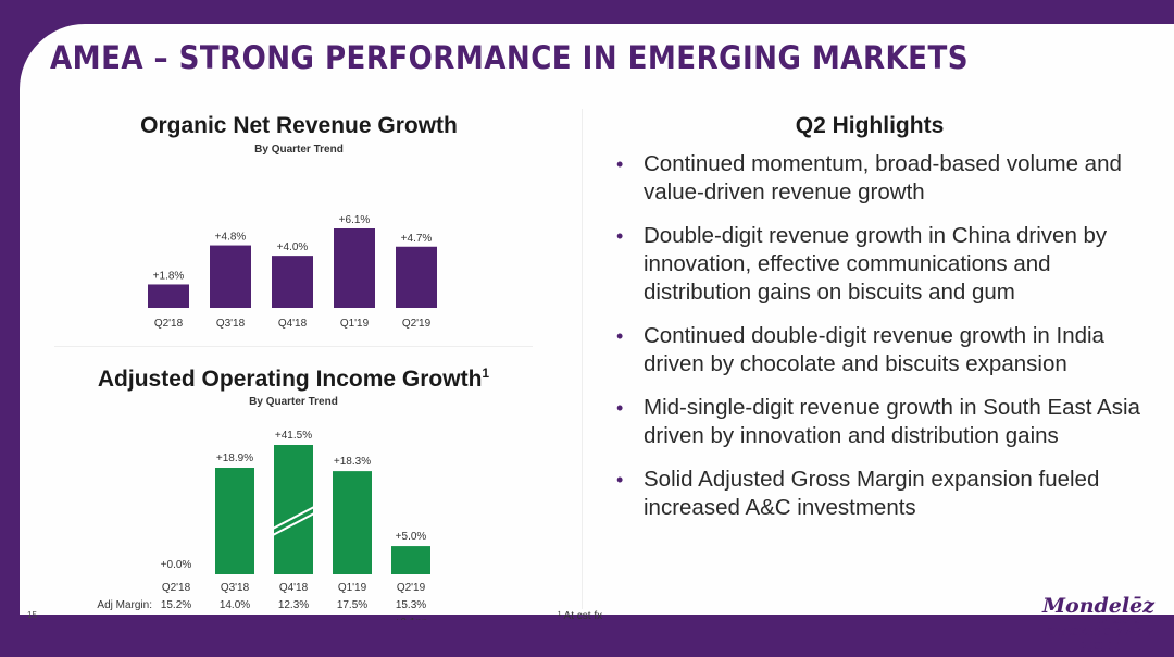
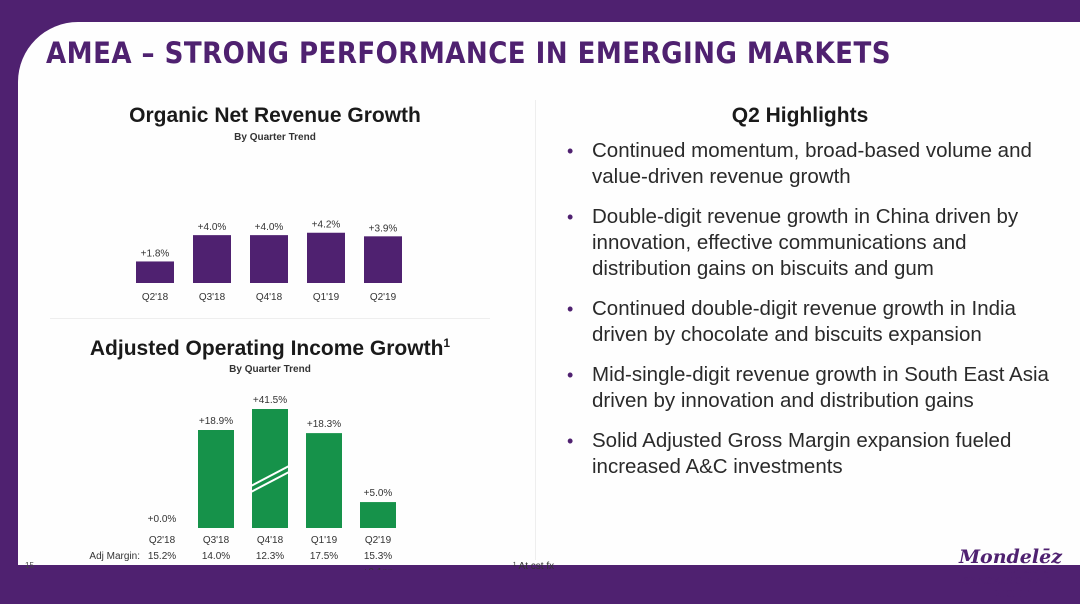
Organic Net Revenue Growth/Q3'18: +4.8% -> +4.0%
Organic Net Revenue Growth/Q1'19: +6.1% -> +4.2%
Organic Net Revenue Growth/Q2'19: +4.7% -> +3.9%
